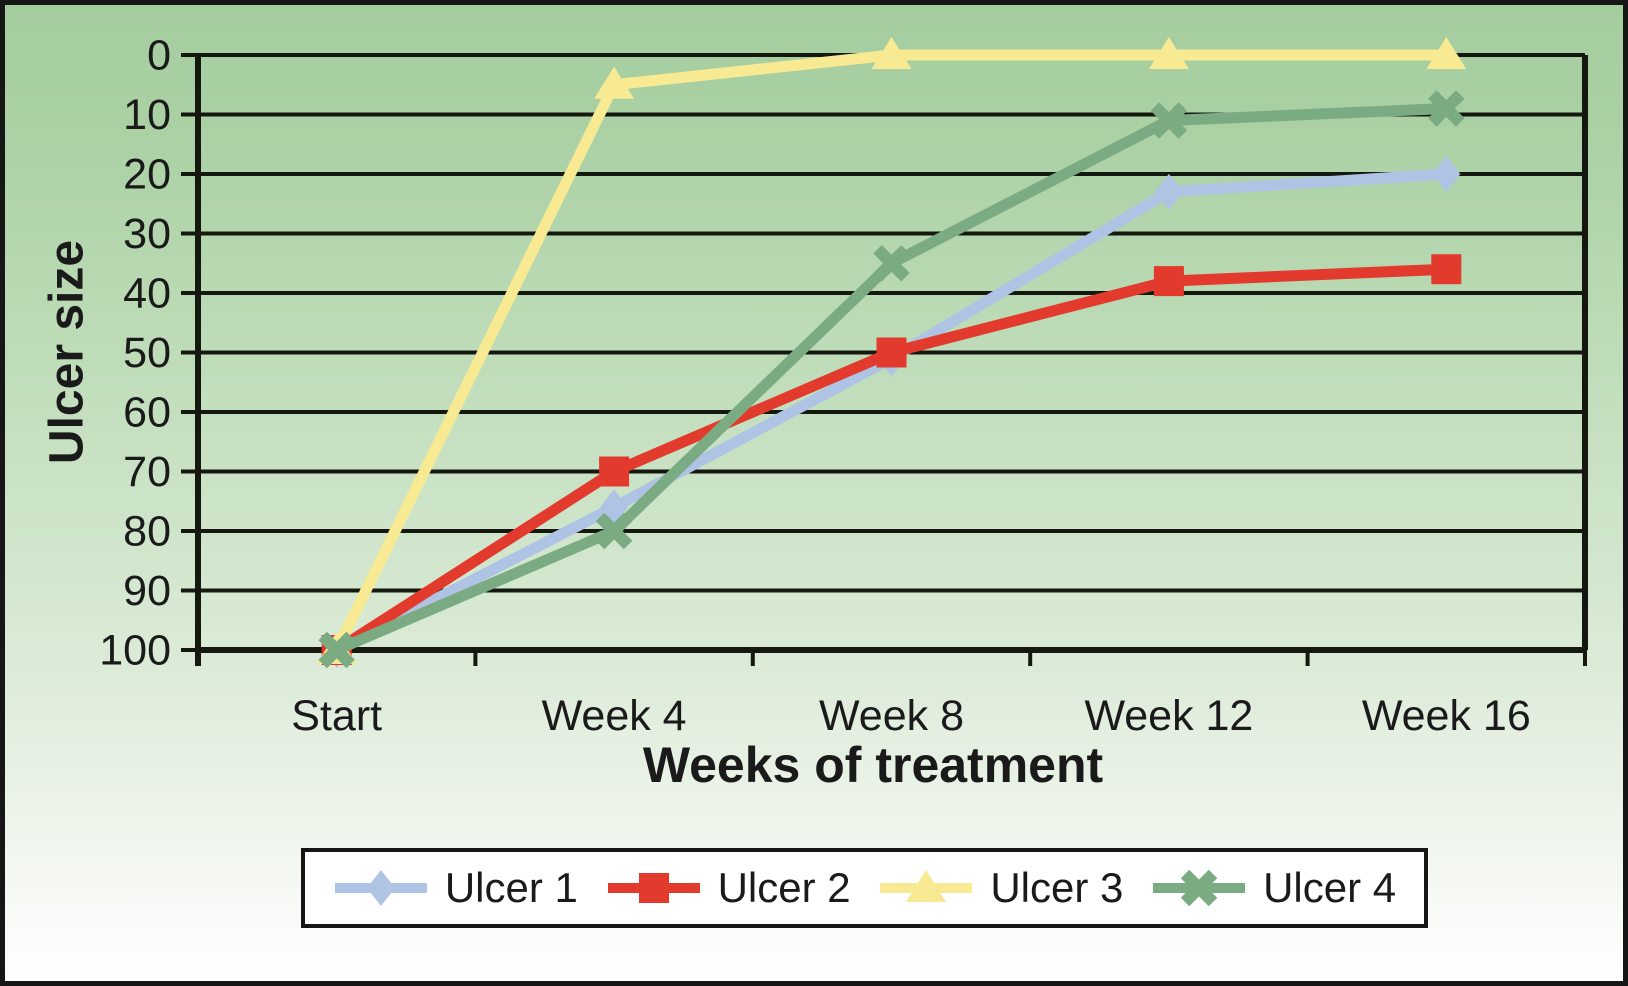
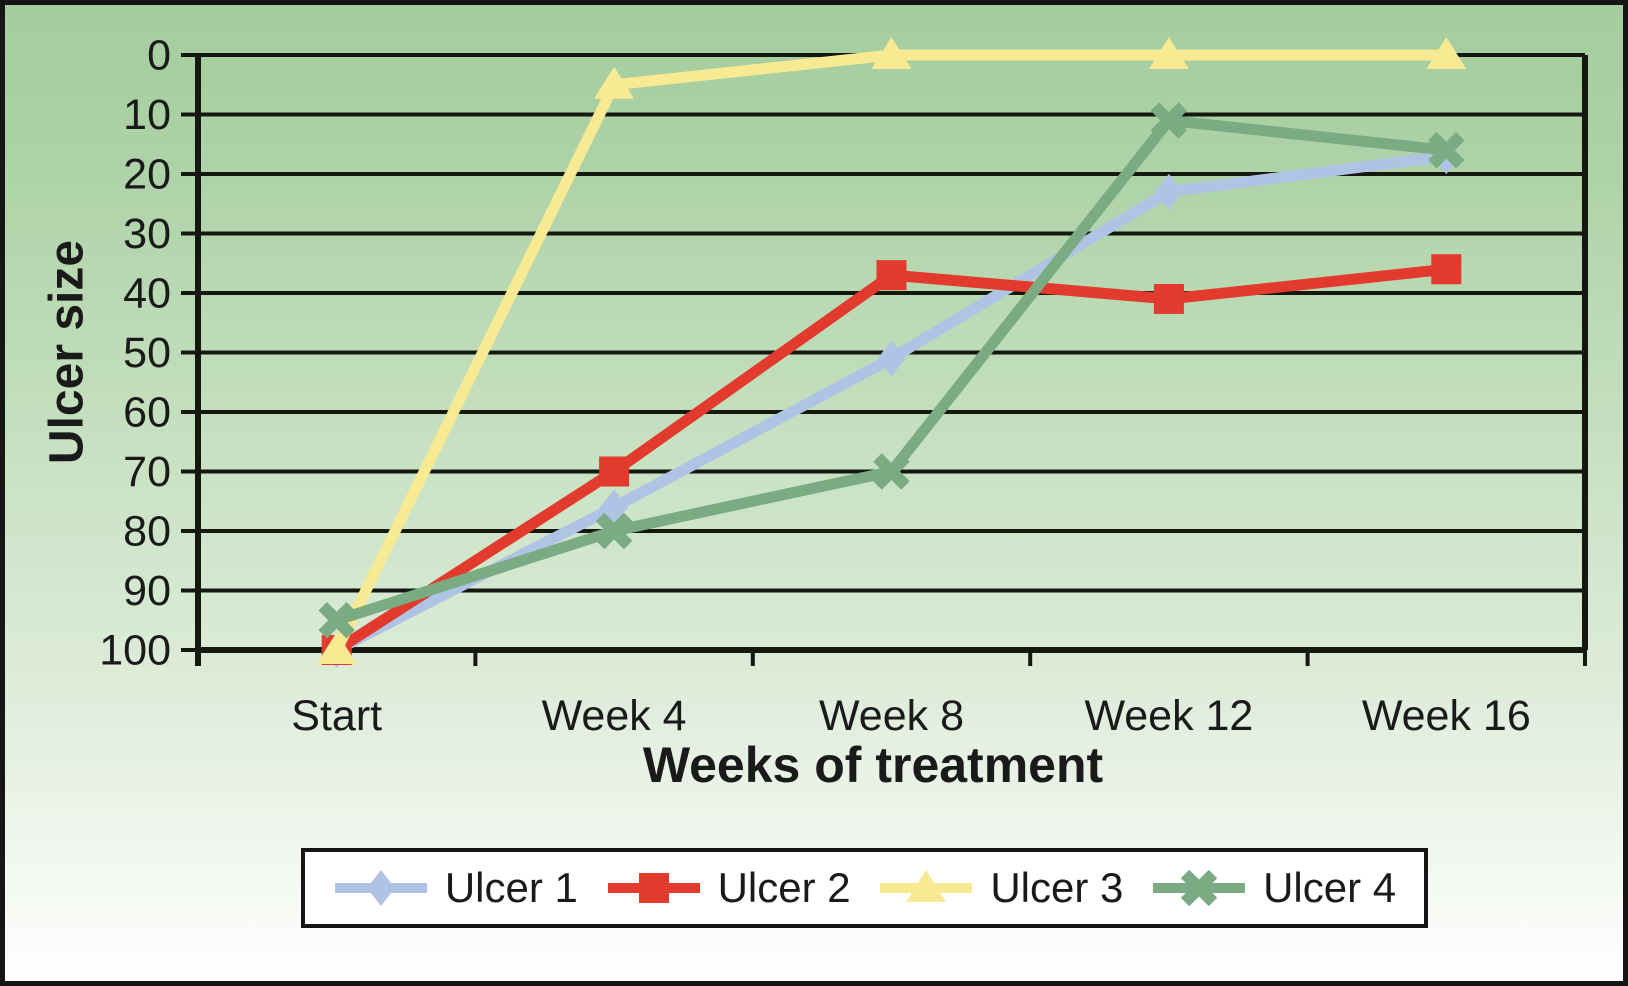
Ulcer 4/Start: 100 -> 95
Ulcer 2/Week 8: 50 -> 37
Ulcer 4/Week 8: 35 -> 70
Ulcer 2/Week 12: 38 -> 41
Ulcer 1/Week 16: 20 -> 17
Ulcer 4/Week 16: 9 -> 16
